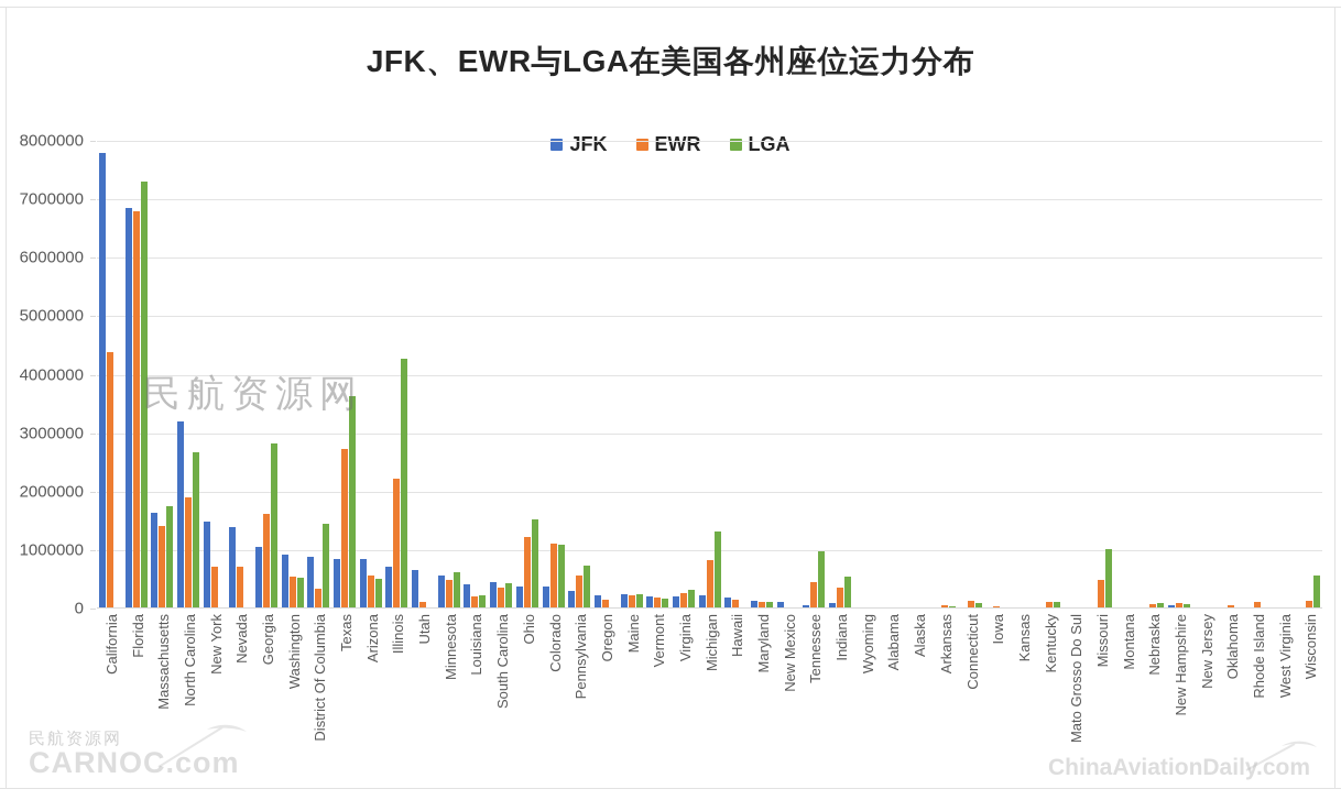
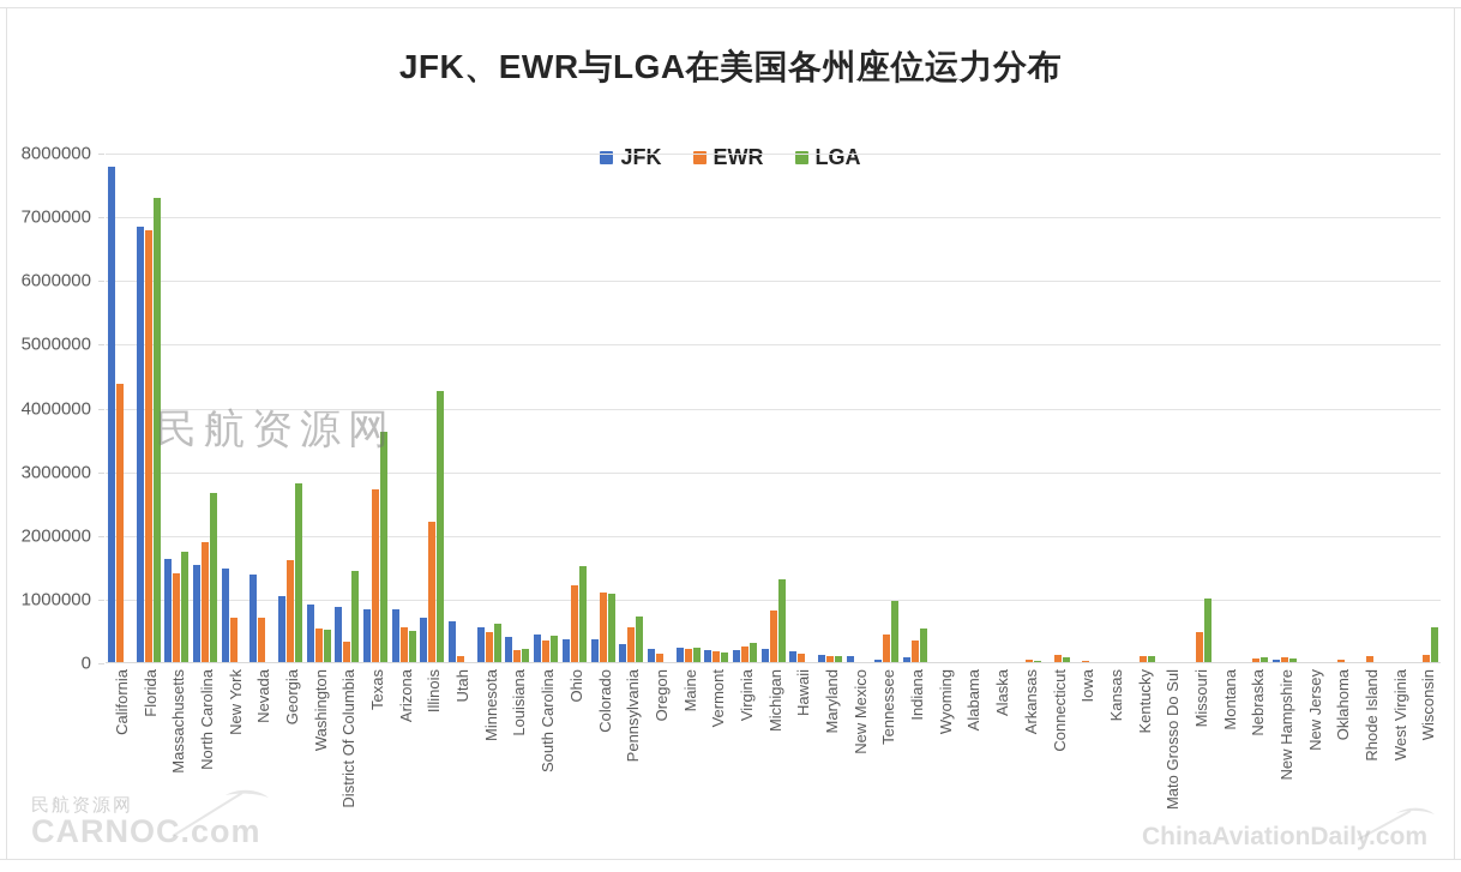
JFK/North Carolina: 3200000 -> 1500000
